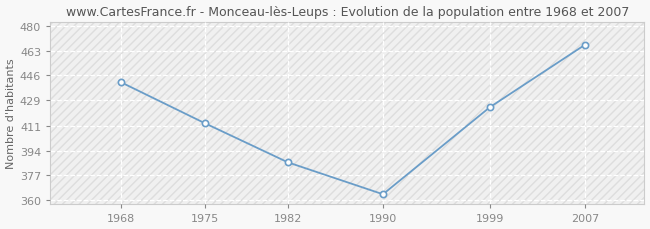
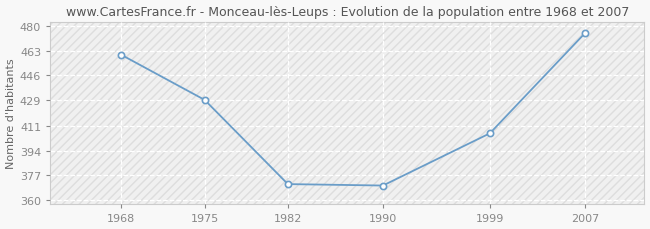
1968: 441 -> 460
1975: 413 -> 429
1982: 386 -> 371
1990: 364 -> 370
1999: 424 -> 406
2007: 467 -> 475
